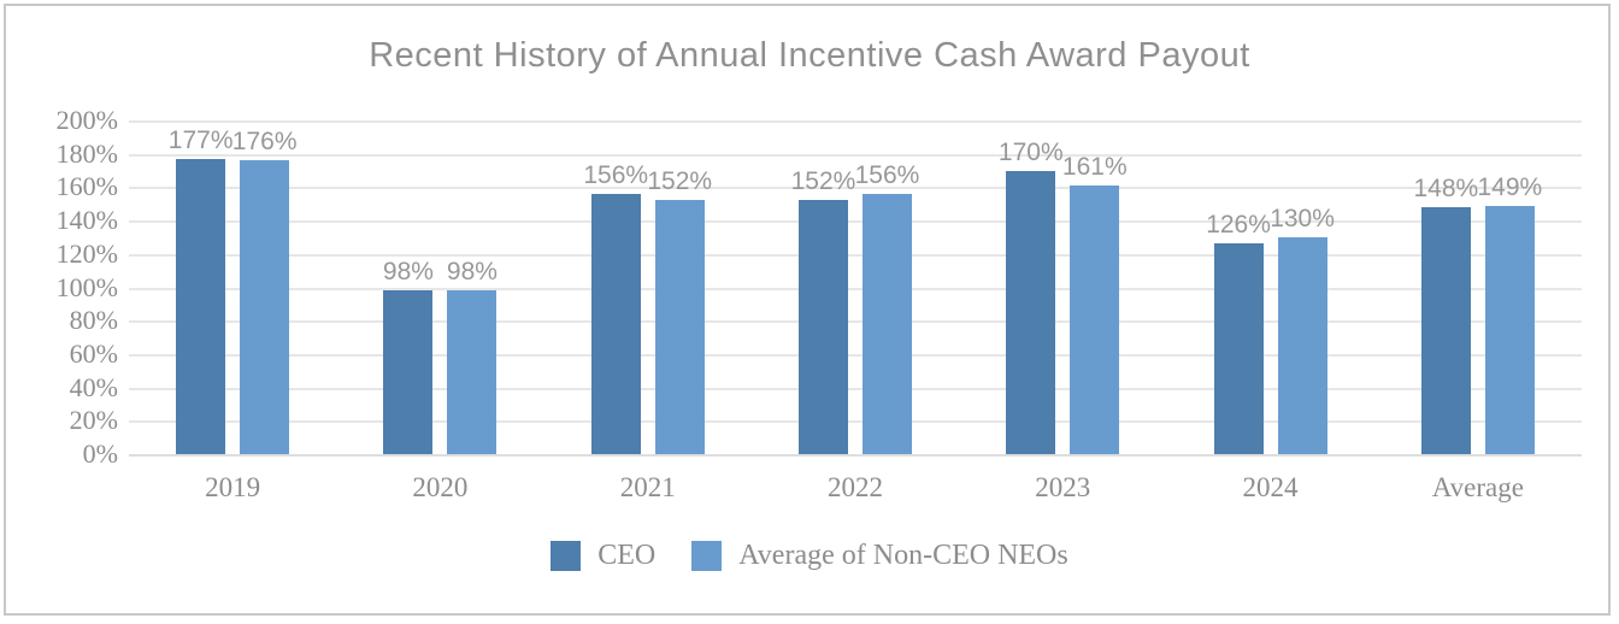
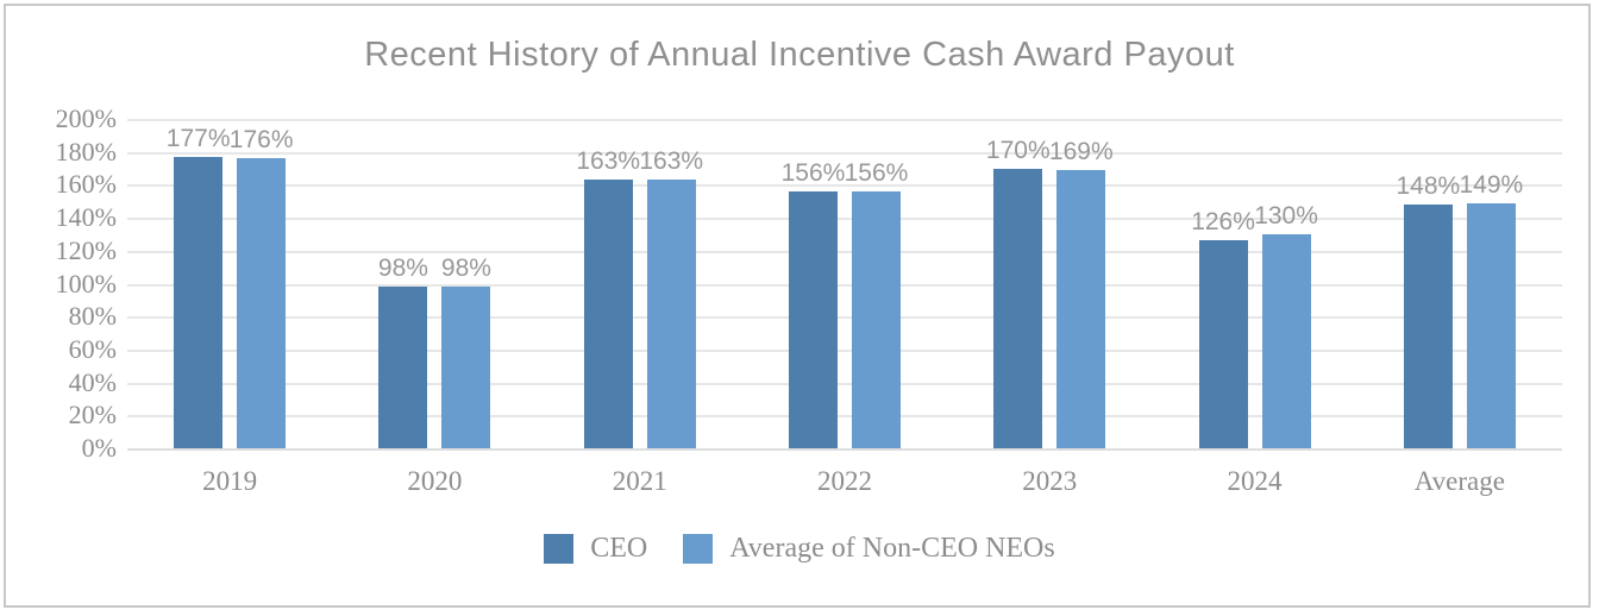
CEO/2021: 156% -> 163%
Average of Non-CEO NEOs/2021: 152% -> 163%
CEO/2022: 152% -> 156%
Average of Non-CEO NEOs/2023: 161% -> 169%
